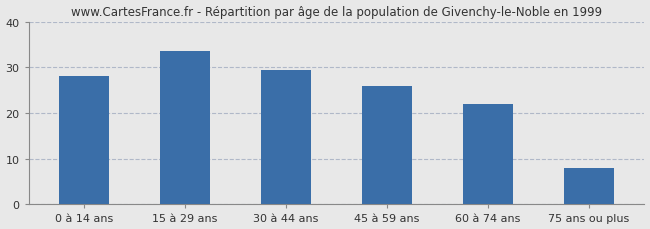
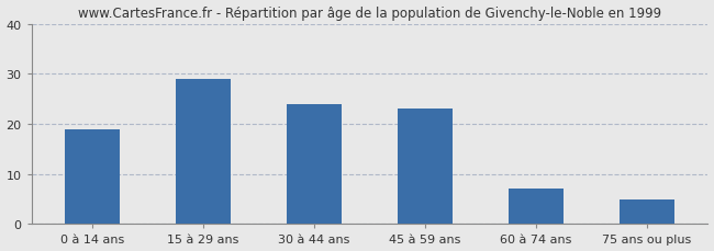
0 à 14 ans: 28.0 -> 19.0
15 à 29 ans: 33.5 -> 29.0
30 à 44 ans: 29.5 -> 24.0
45 à 59 ans: 26.0 -> 23.0
60 à 74 ans: 22.0 -> 7.0
75 ans ou plus: 8.0 -> 5.0
